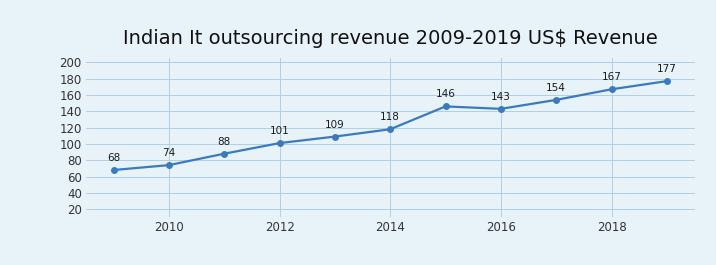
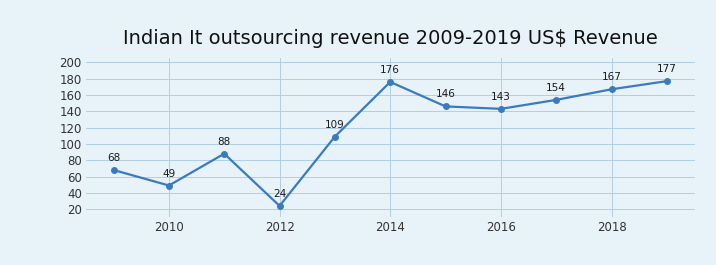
2010: 74 -> 49
2012: 101 -> 24
2014: 118 -> 176
